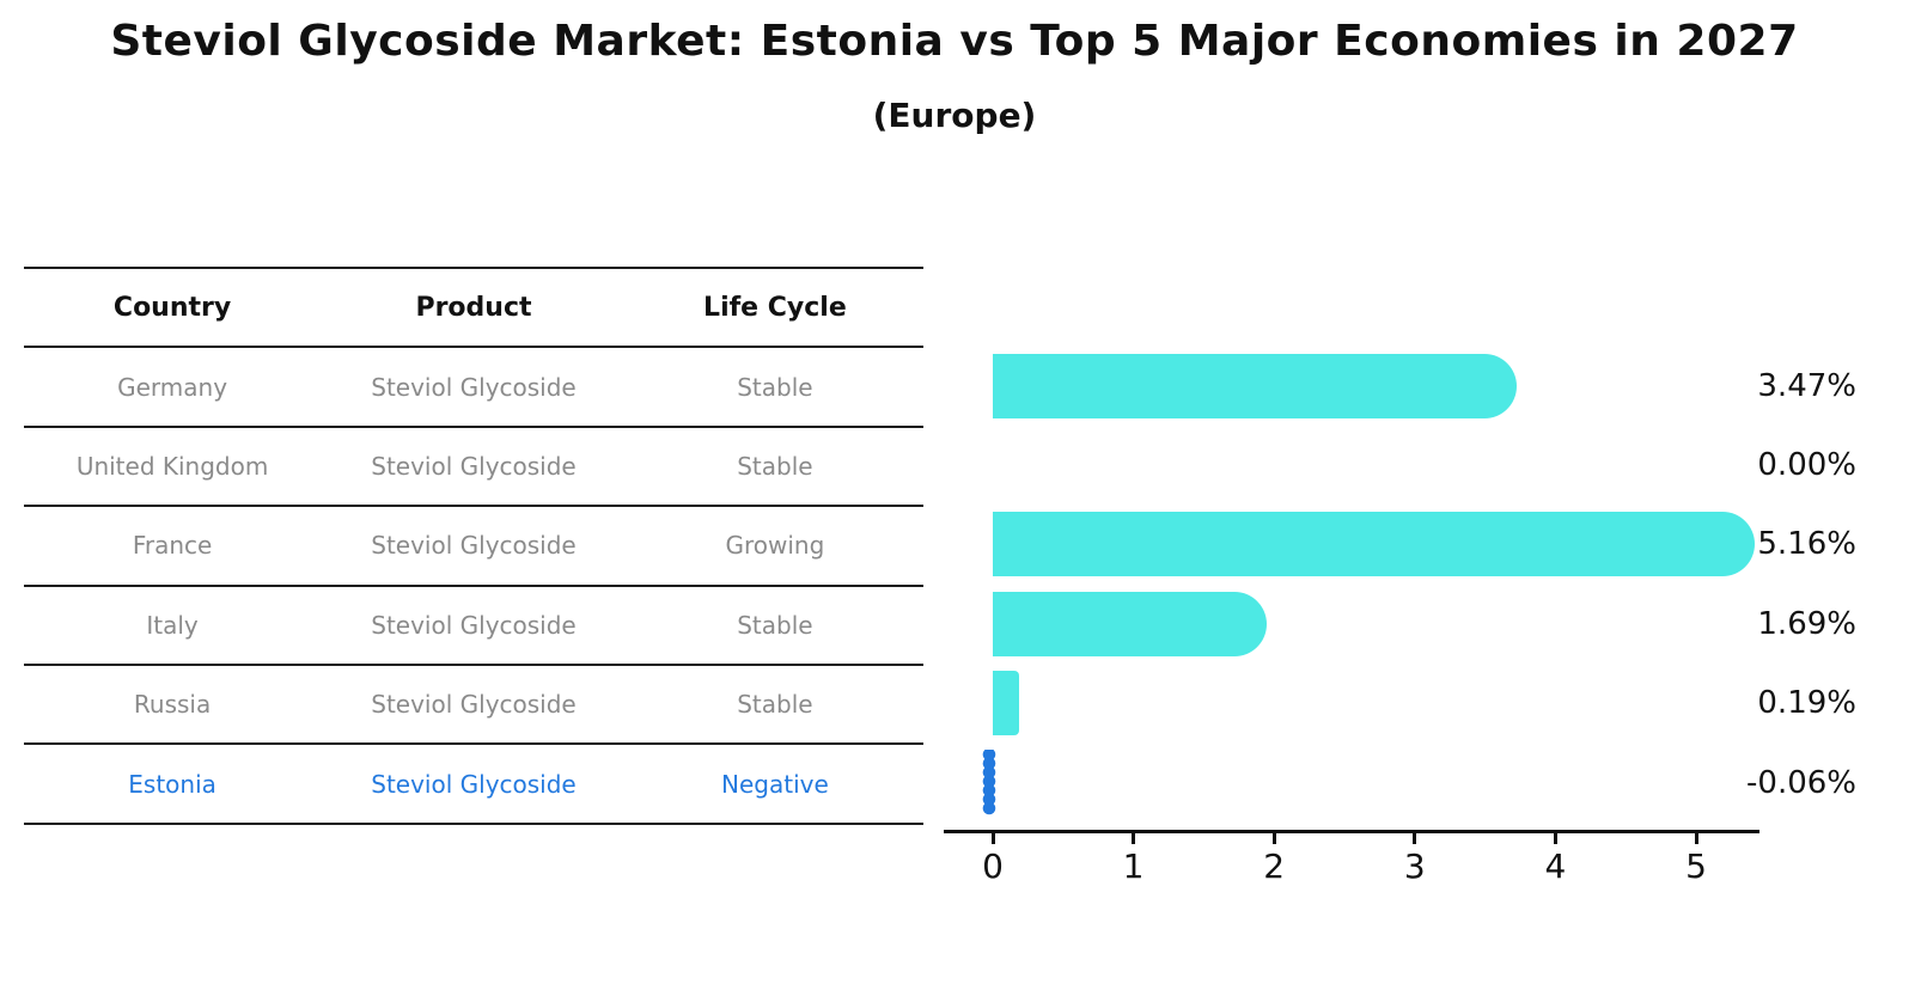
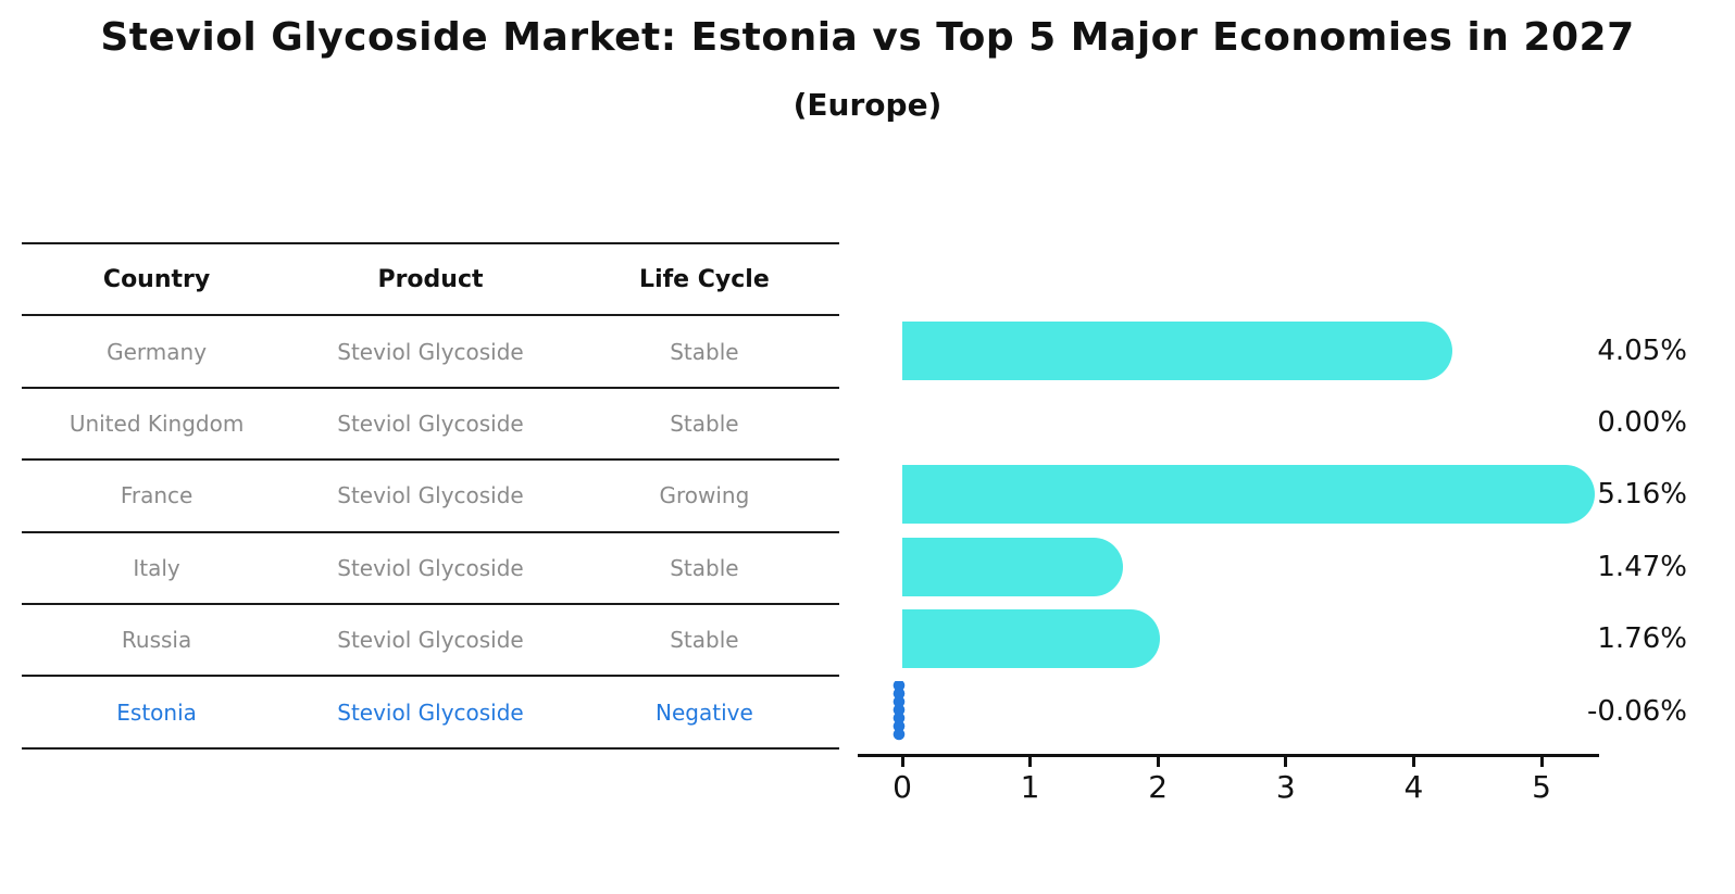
Germany: 3.47% -> 4.05%
Italy: 1.69% -> 1.47%
Russia: 0.19% -> 1.76%
